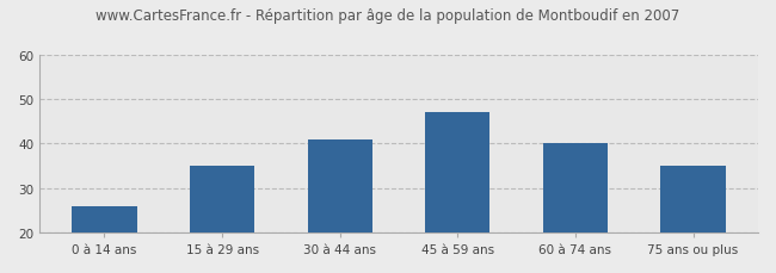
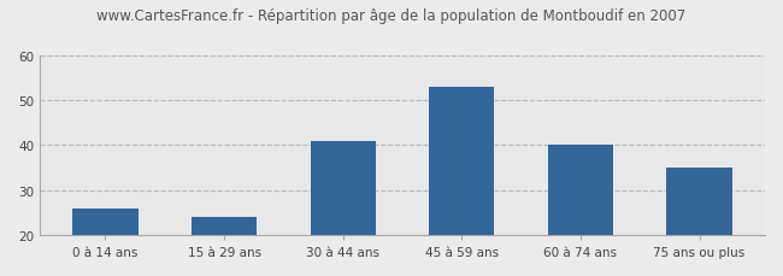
15 à 29 ans: 35 -> 24
45 à 59 ans: 47 -> 53
